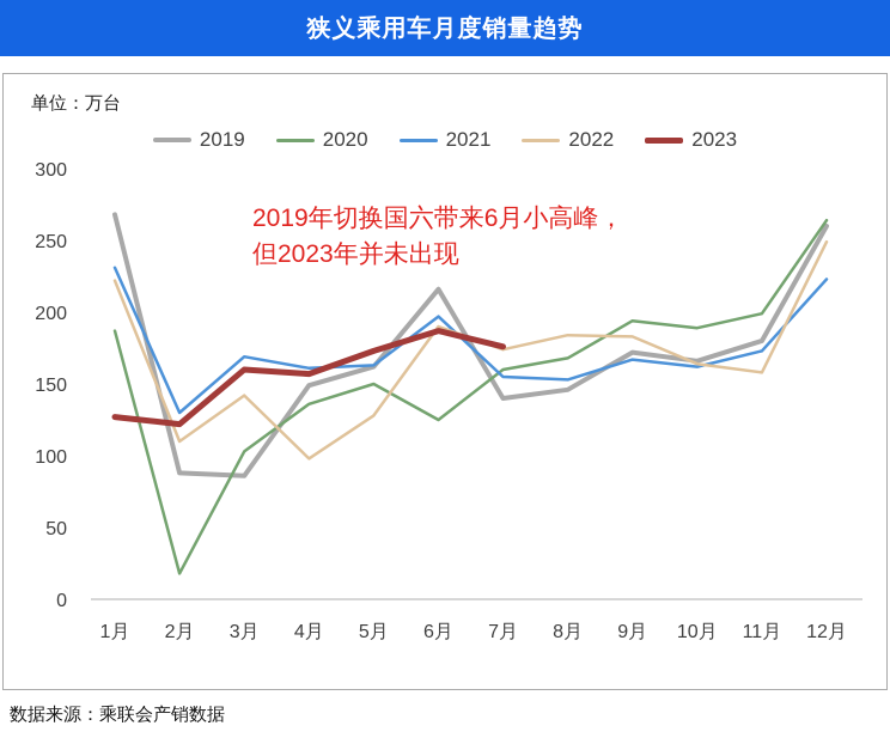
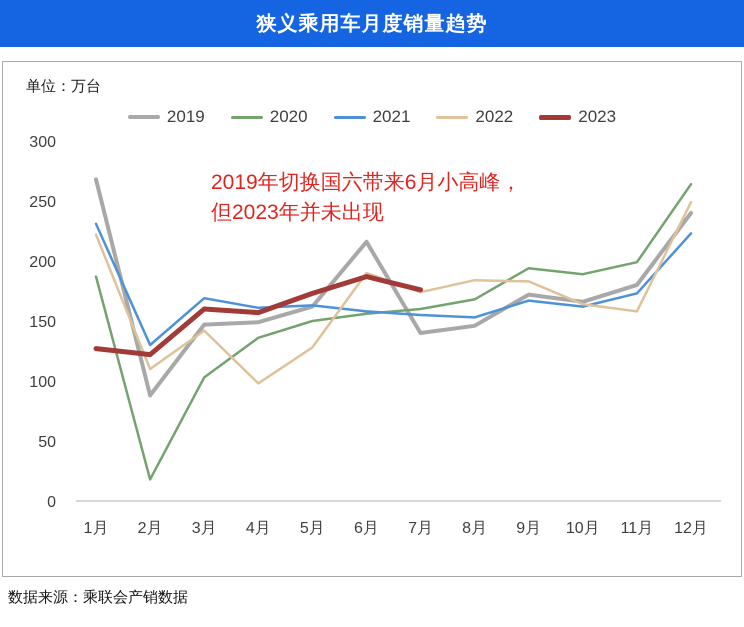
2019/3月: 86 -> 147
2020/6月: 125 -> 156
2021/6月: 197 -> 158
2019/12月: 260 -> 240
